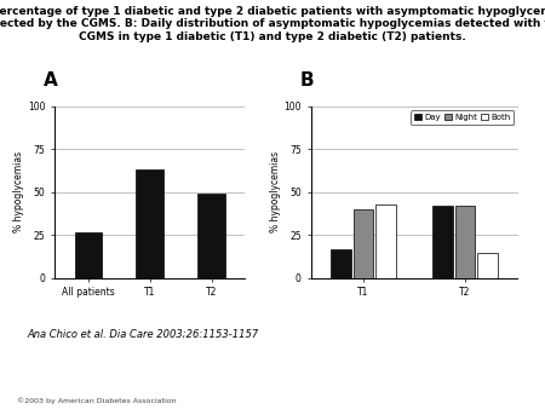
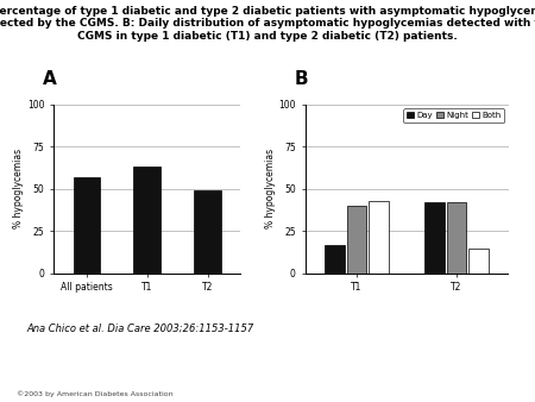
All patients: 27 -> 57
